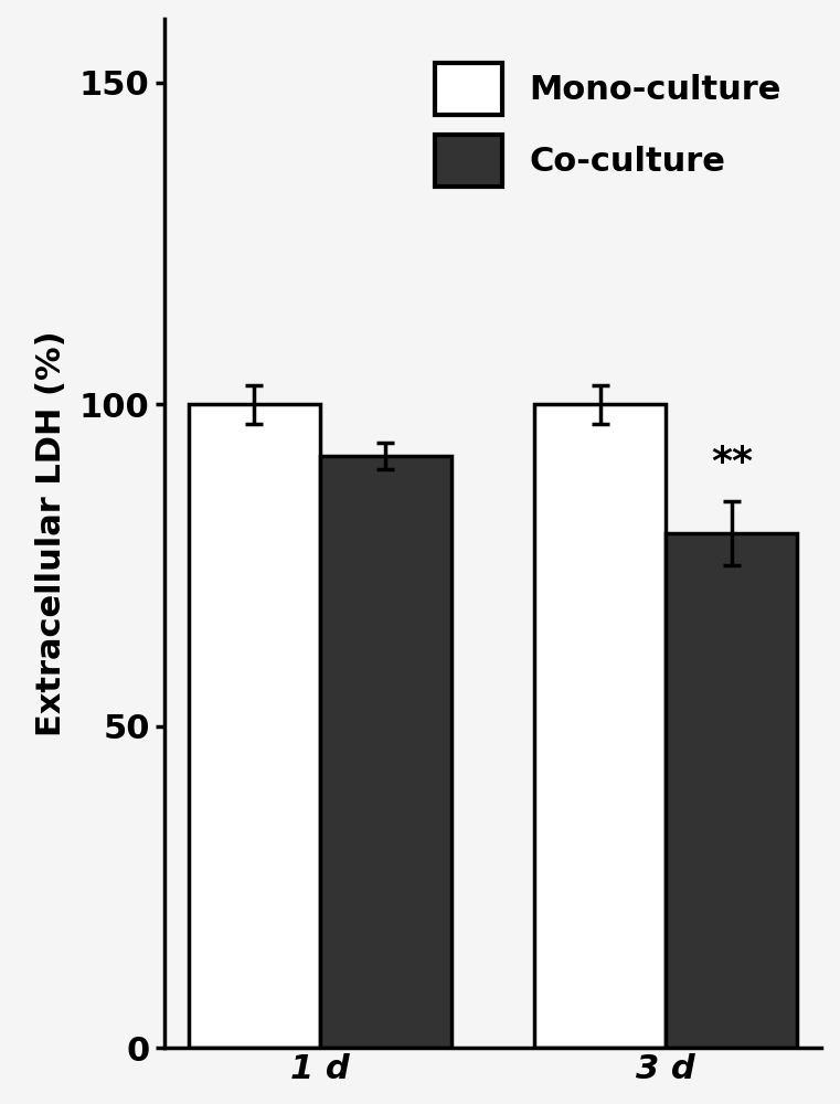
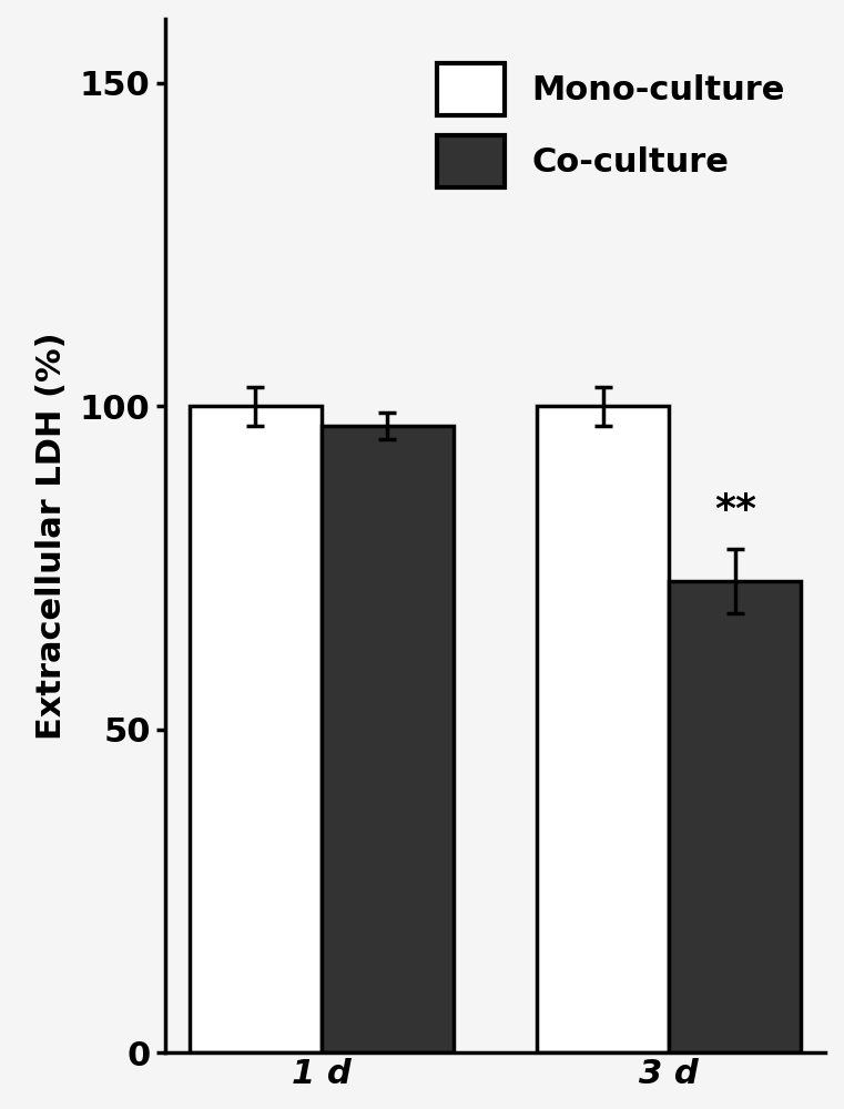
Co-culture/1 d: 92 -> 97
Co-culture/3 d: 80 -> 73
